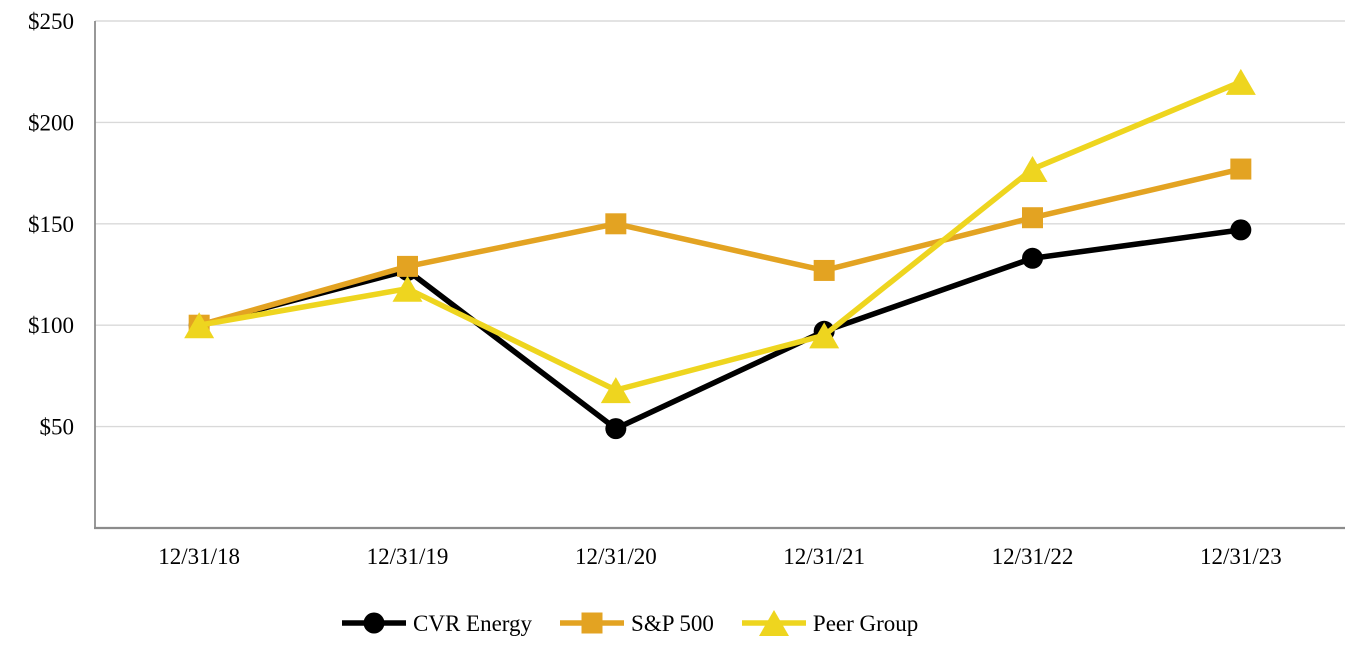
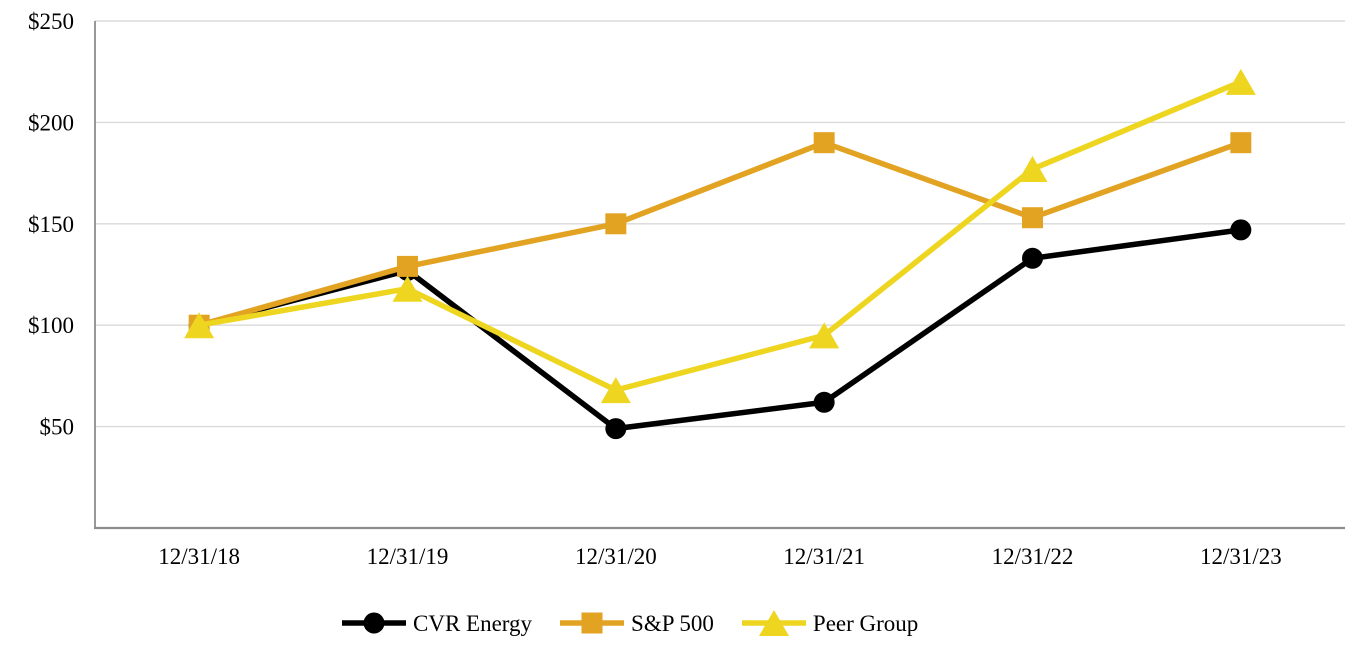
CVR Energy/12/31/21: $97 -> $62
S&P 500/12/31/21: $127 -> $190
S&P 500/12/31/23: $177 -> $190
